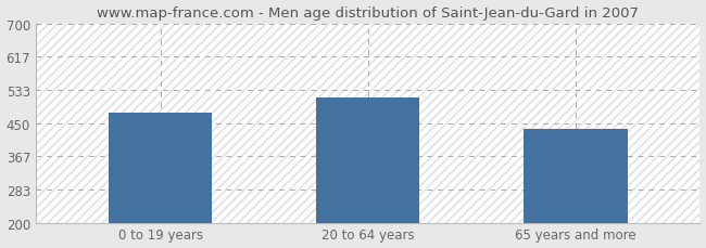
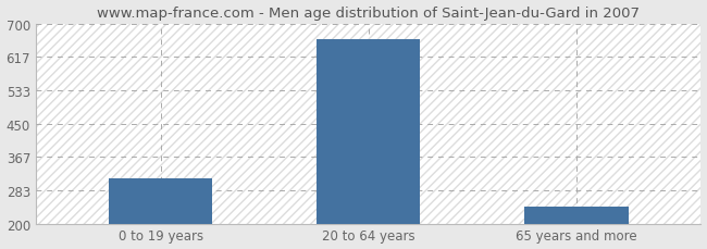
0 to 19 years: 475 -> 313
20 to 64 years: 515 -> 660
65 years and more: 435 -> 243
